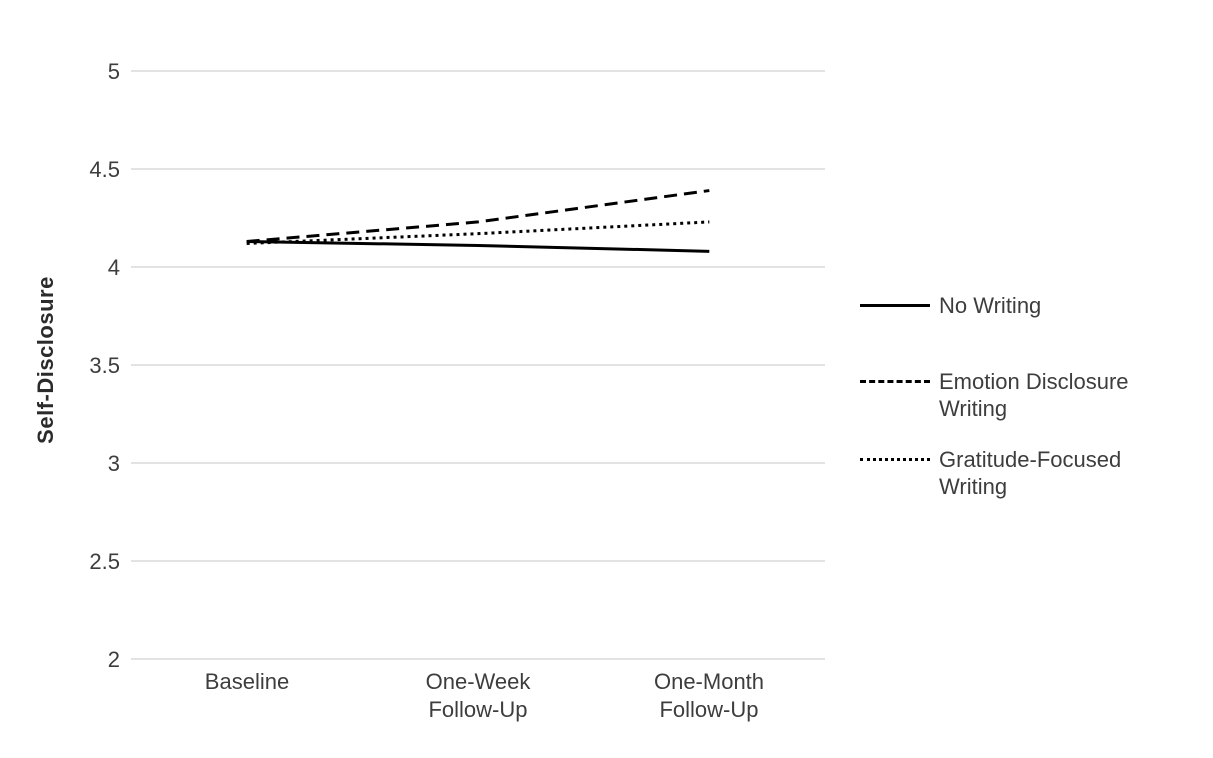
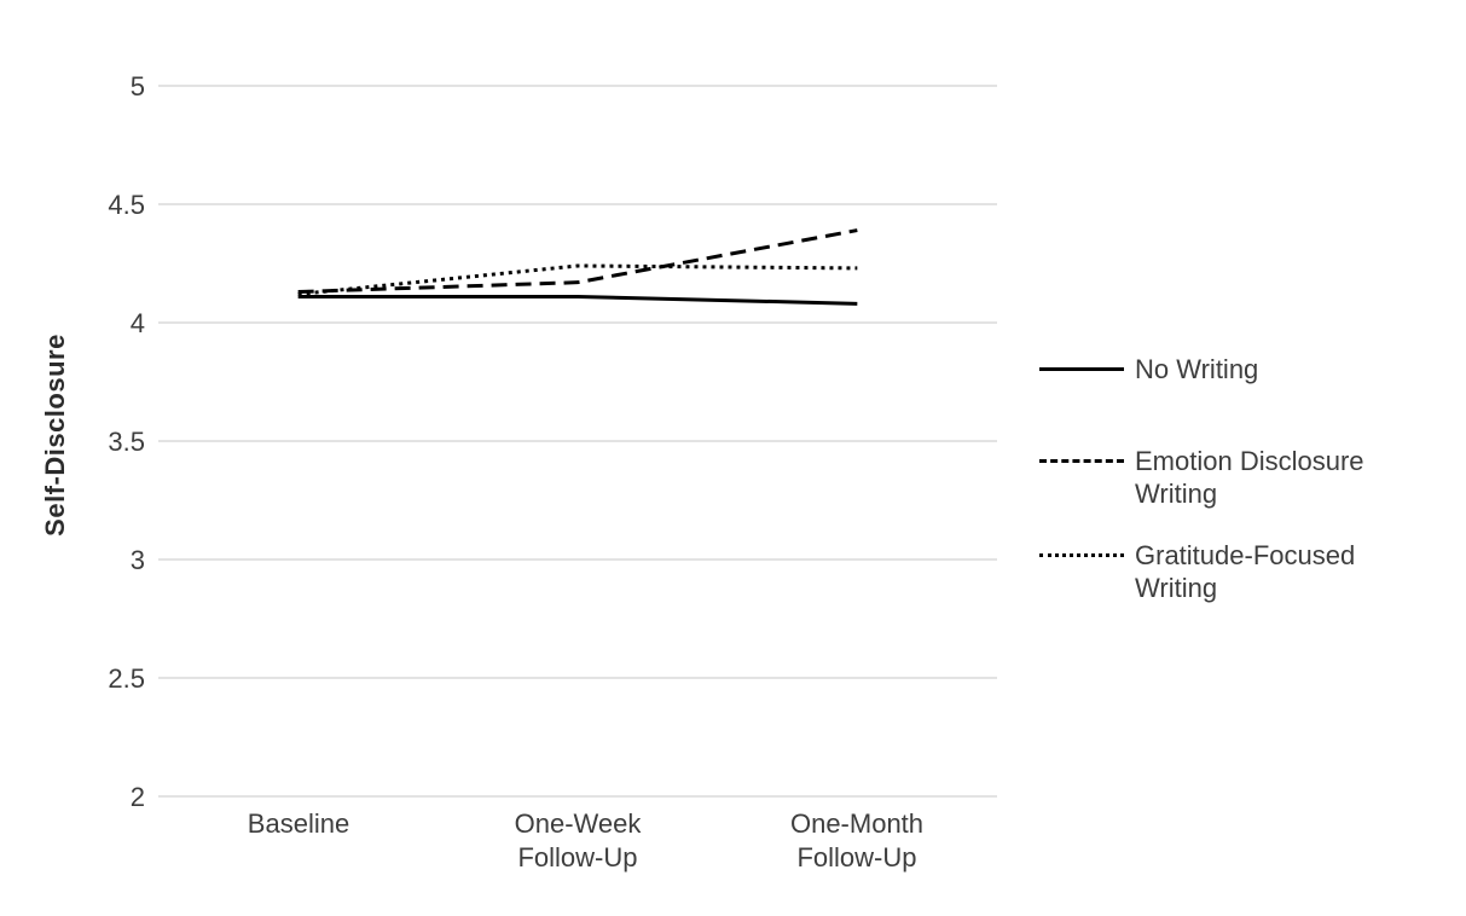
No Writing/Baseline: 4.13 -> 4.11
Emotion Disclosure Writing/One-Week Follow-Up: 4.23 -> 4.17
Gratitude-Focused Writing/One-Week Follow-Up: 4.17 -> 4.24
